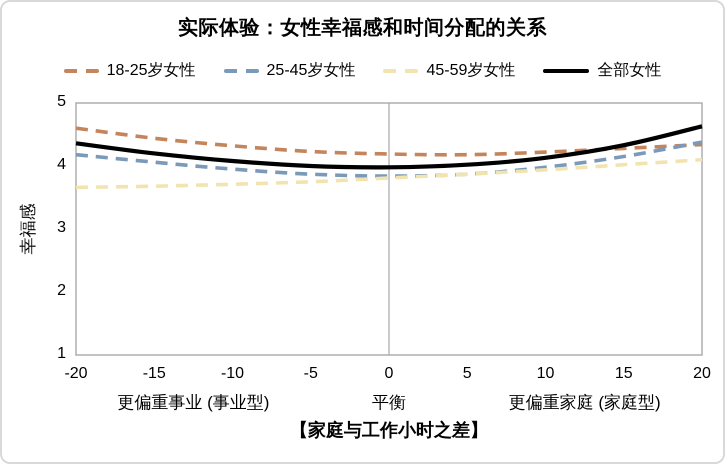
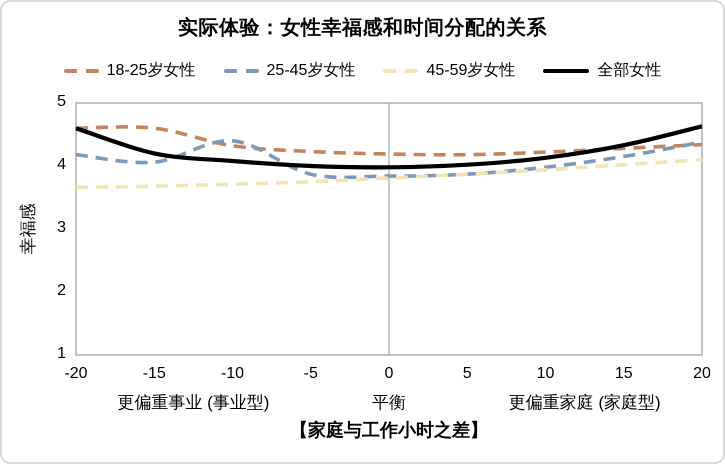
全部女性/-20: 4.4 -> 4.6
18-25岁女性/-15: 4.4 -> 4.6
25-45岁女性/-10: 4.0 -> 4.4
